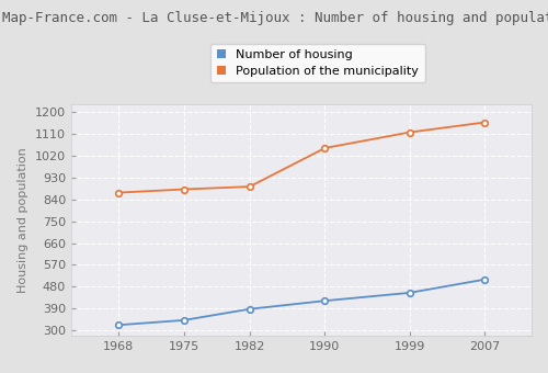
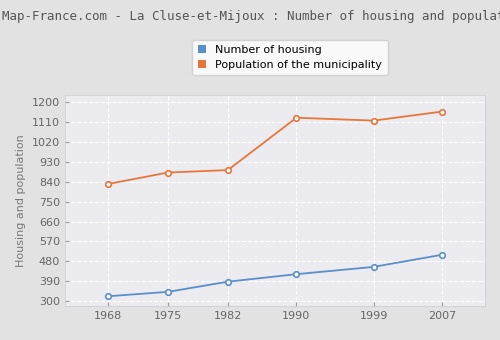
Population of the municipality/1968: 868 -> 830
Population of the municipality/1990: 1052 -> 1130
